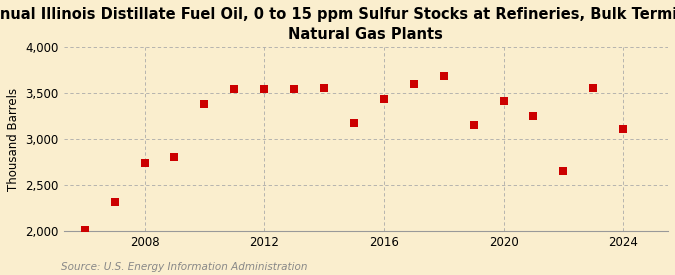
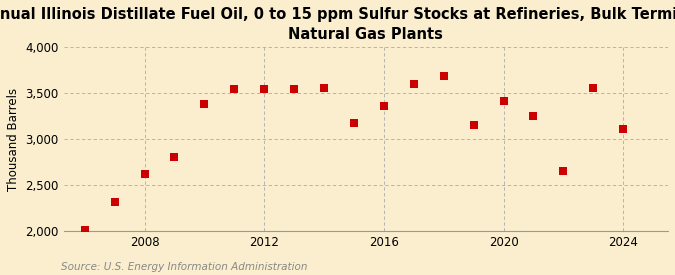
2008: 2,740 -> 2,620
2016: 3,440 -> 3,360
